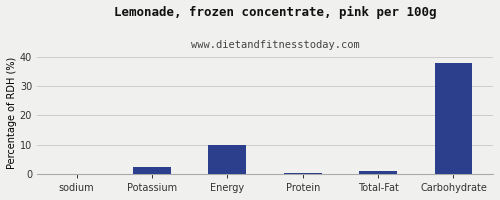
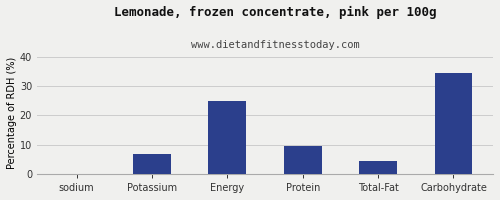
Potassium: 2.5 -> 7.0
Energy: 10.0 -> 25.0
Protein: 0.2 -> 9.5
Total-Fat: 1.0 -> 4.5
Carbohydrate: 38.0 -> 34.5
